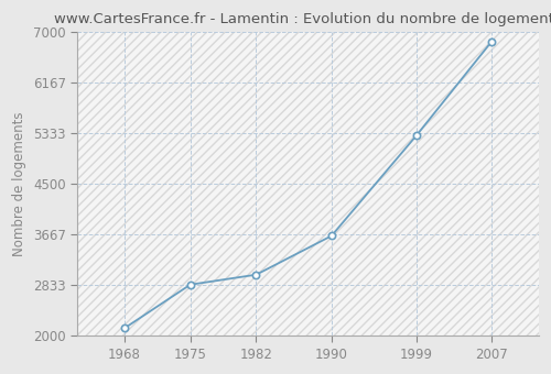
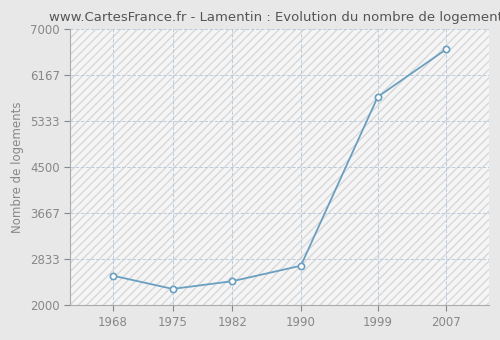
1968: 2130 -> 2540
1975: 2850 -> 2300
1982: 3010 -> 2440
1990: 3650 -> 2720
1999: 5300 -> 5780
2007: 6850 -> 6640
